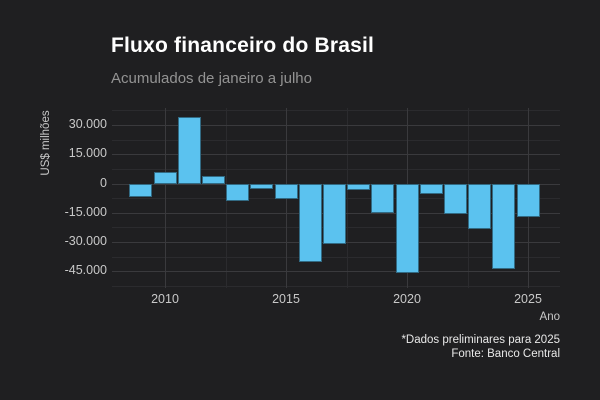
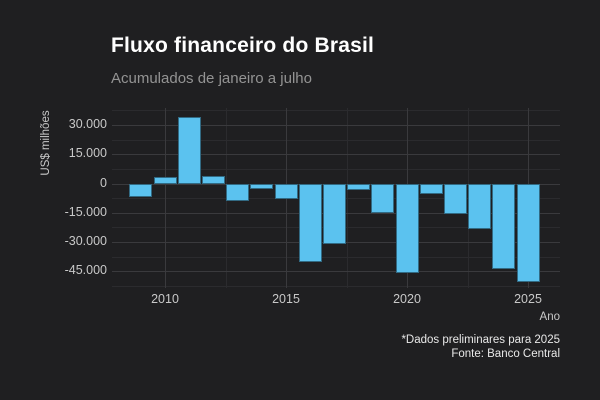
2010: 6000 -> 3000
2025: -17000 -> -50000
